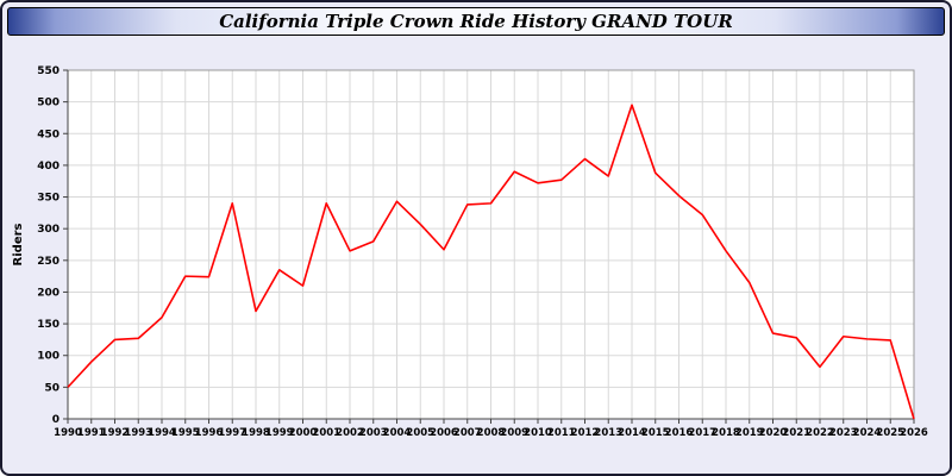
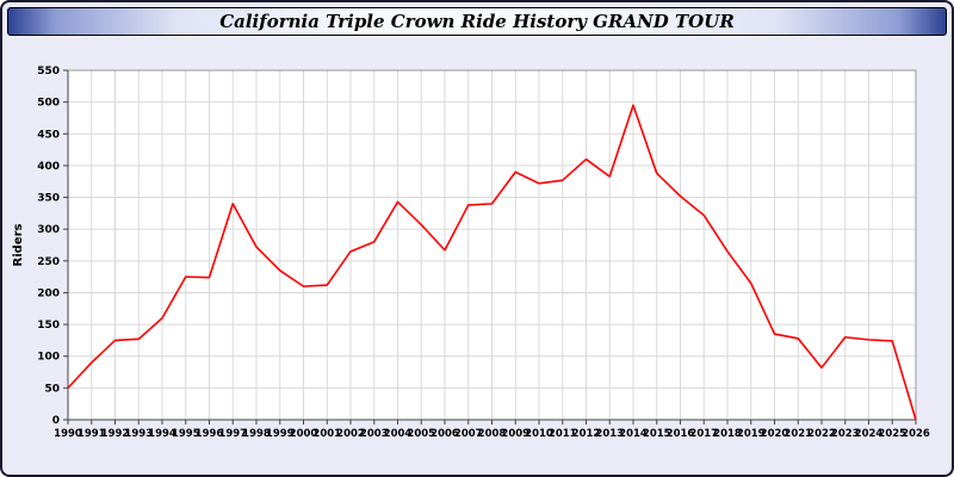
1998: 170 -> 270
2001: 340 -> 210
